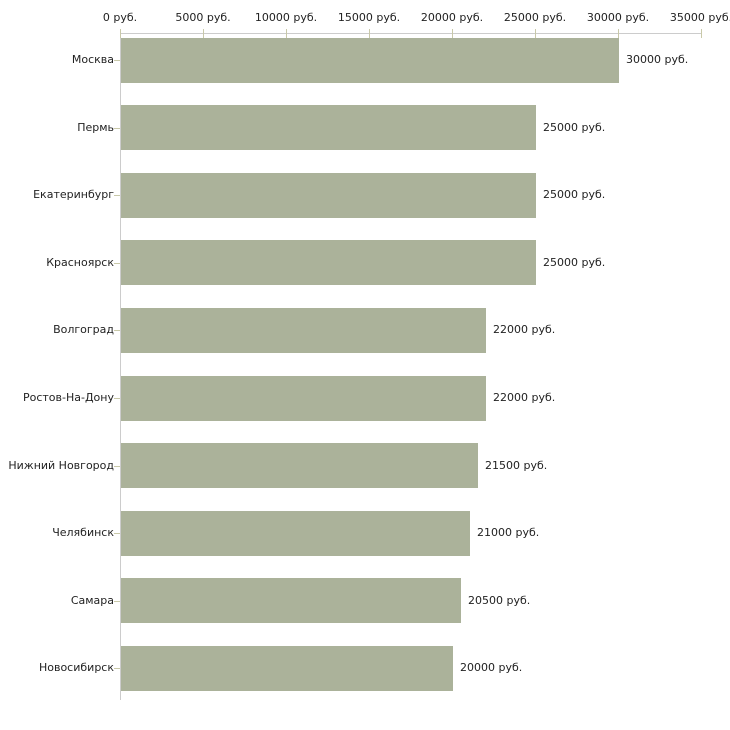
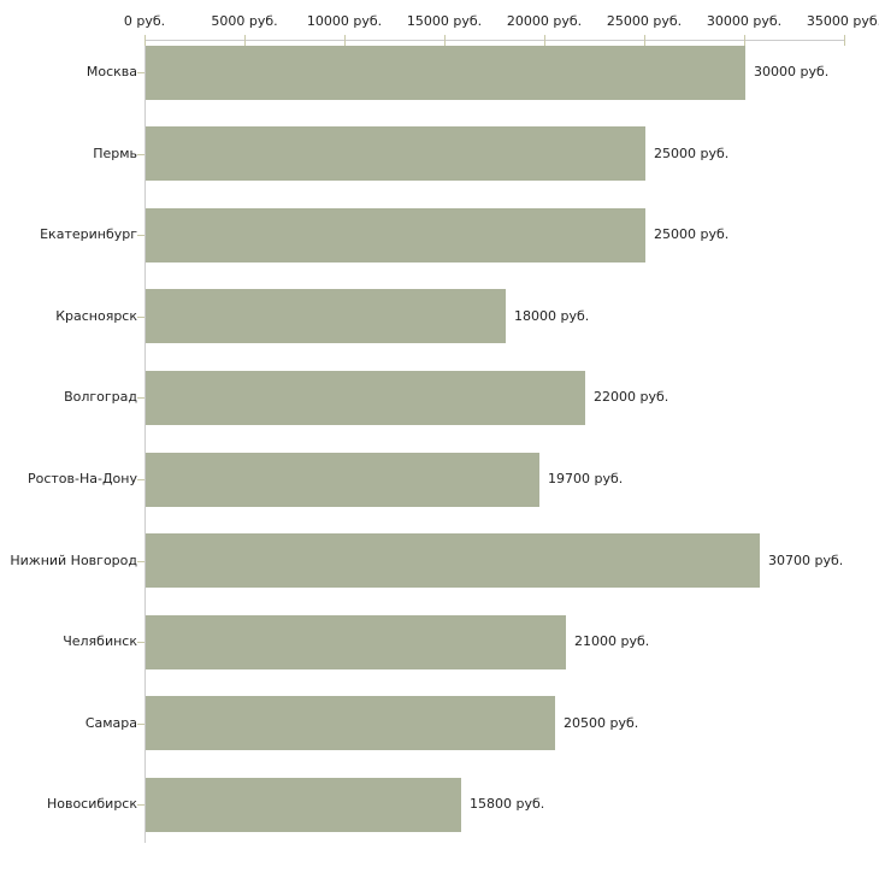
Красноярск: 25000 -> 18000
Ростов-На-Дону: 22000 -> 19700
Нижний Новгород: 21500 -> 30700
Новосибирск: 20000 -> 15800
